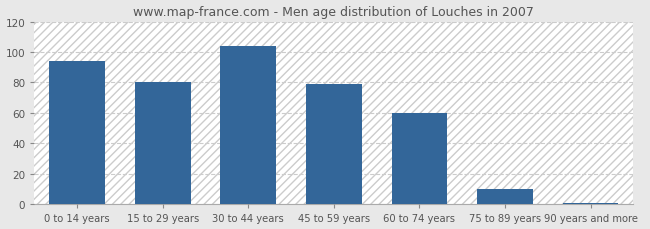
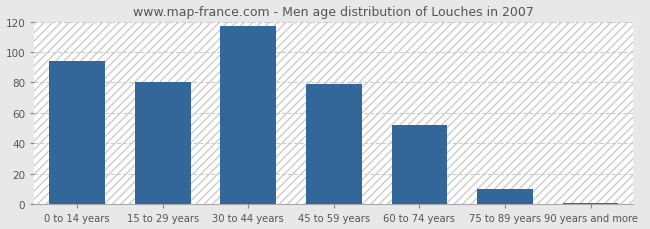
30 to 44 years: 104 -> 117
60 to 74 years: 60 -> 52
